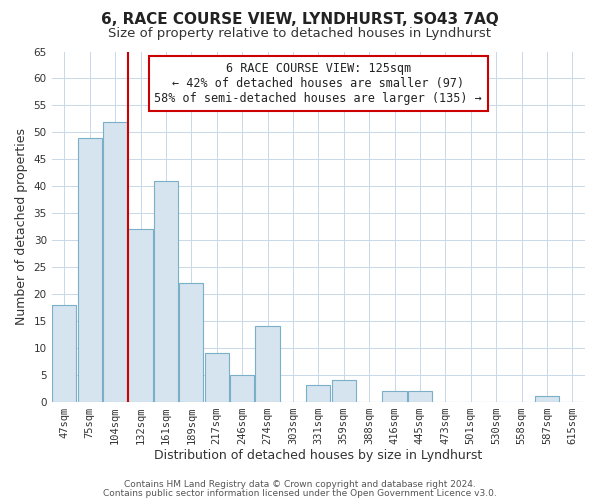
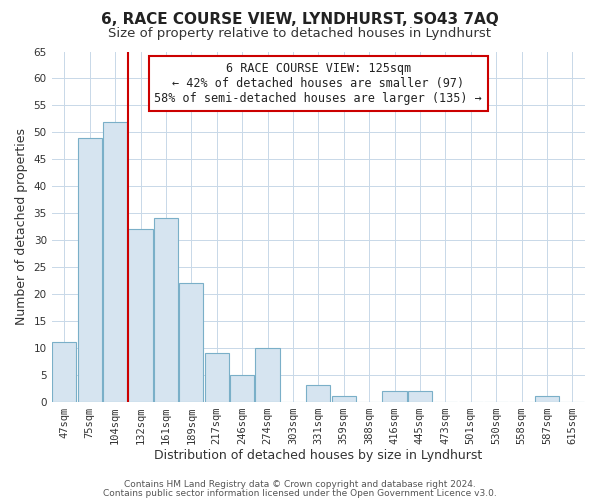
47sqm: 18 -> 11
161sqm: 41 -> 34
274sqm: 14 -> 10
359sqm: 4 -> 1
